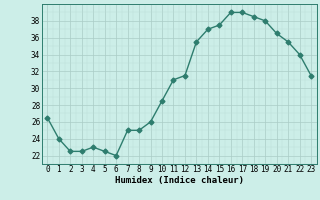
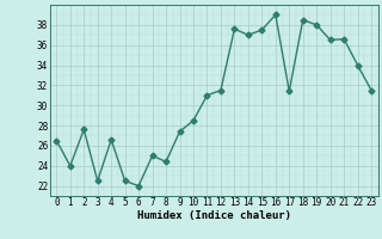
2: 22.5 -> 27.6
4: 23.0 -> 26.6
8: 25.0 -> 24.4
9: 26.0 -> 27.4
13: 35.5 -> 37.6
17: 39.0 -> 31.4
21: 35.5 -> 36.6
